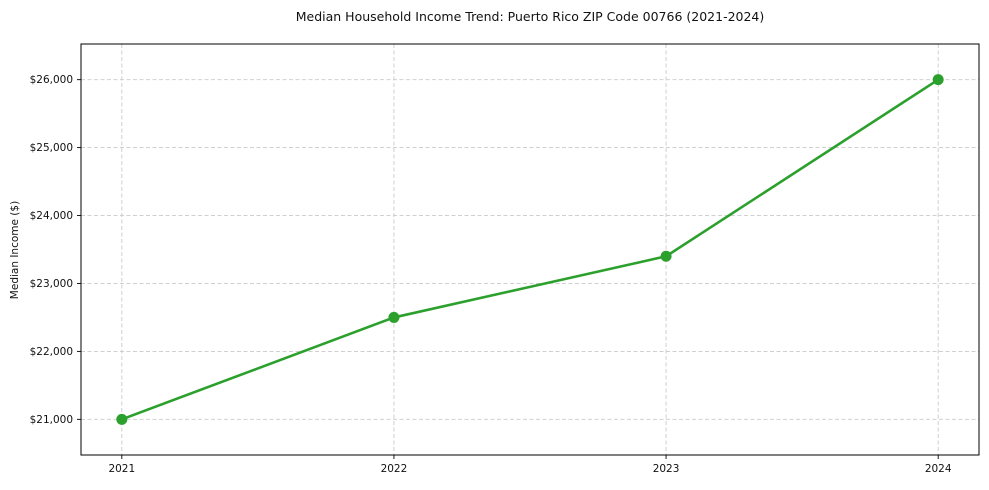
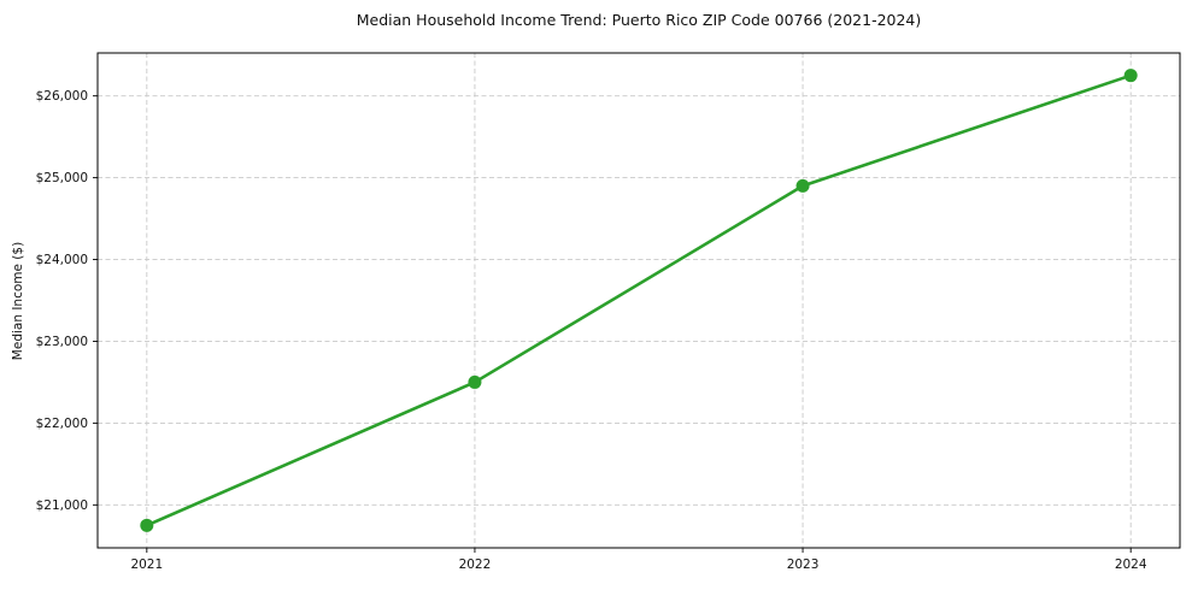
2021: $21000 -> $20800
2023: $23400 -> $24900
2024: $26000 -> $26200
